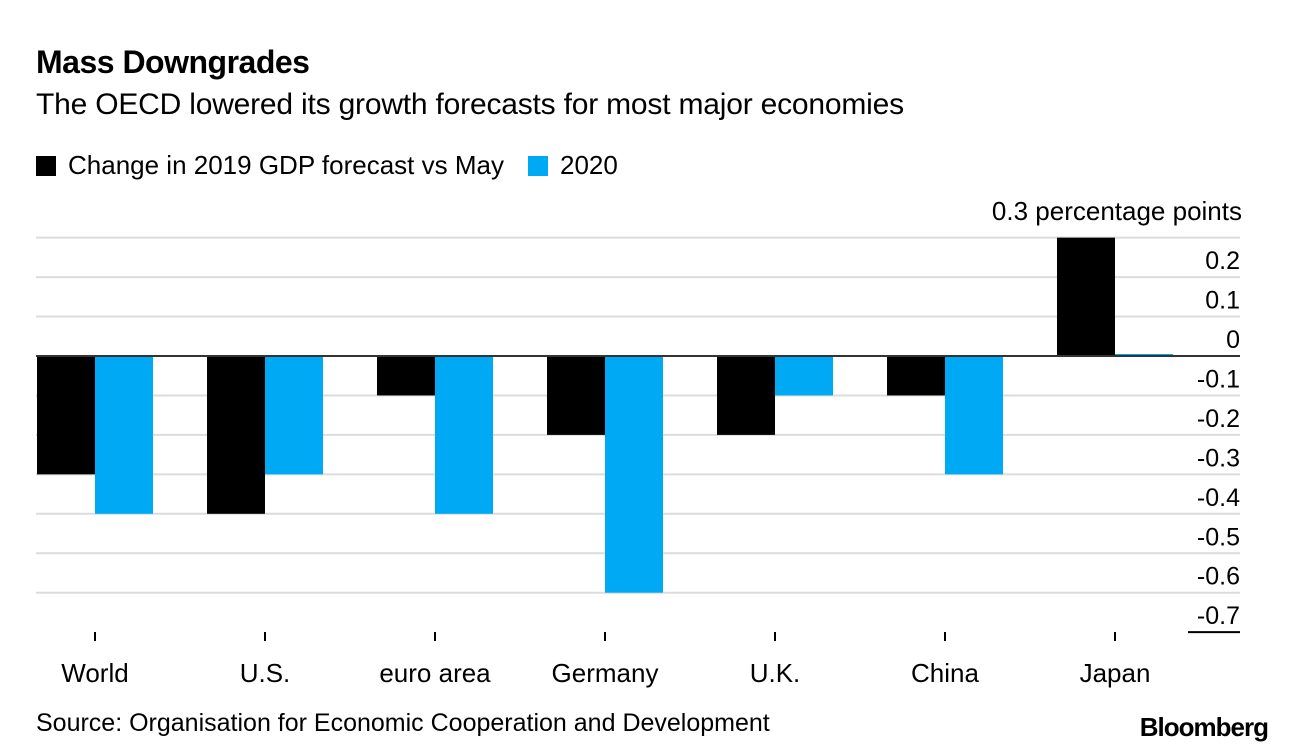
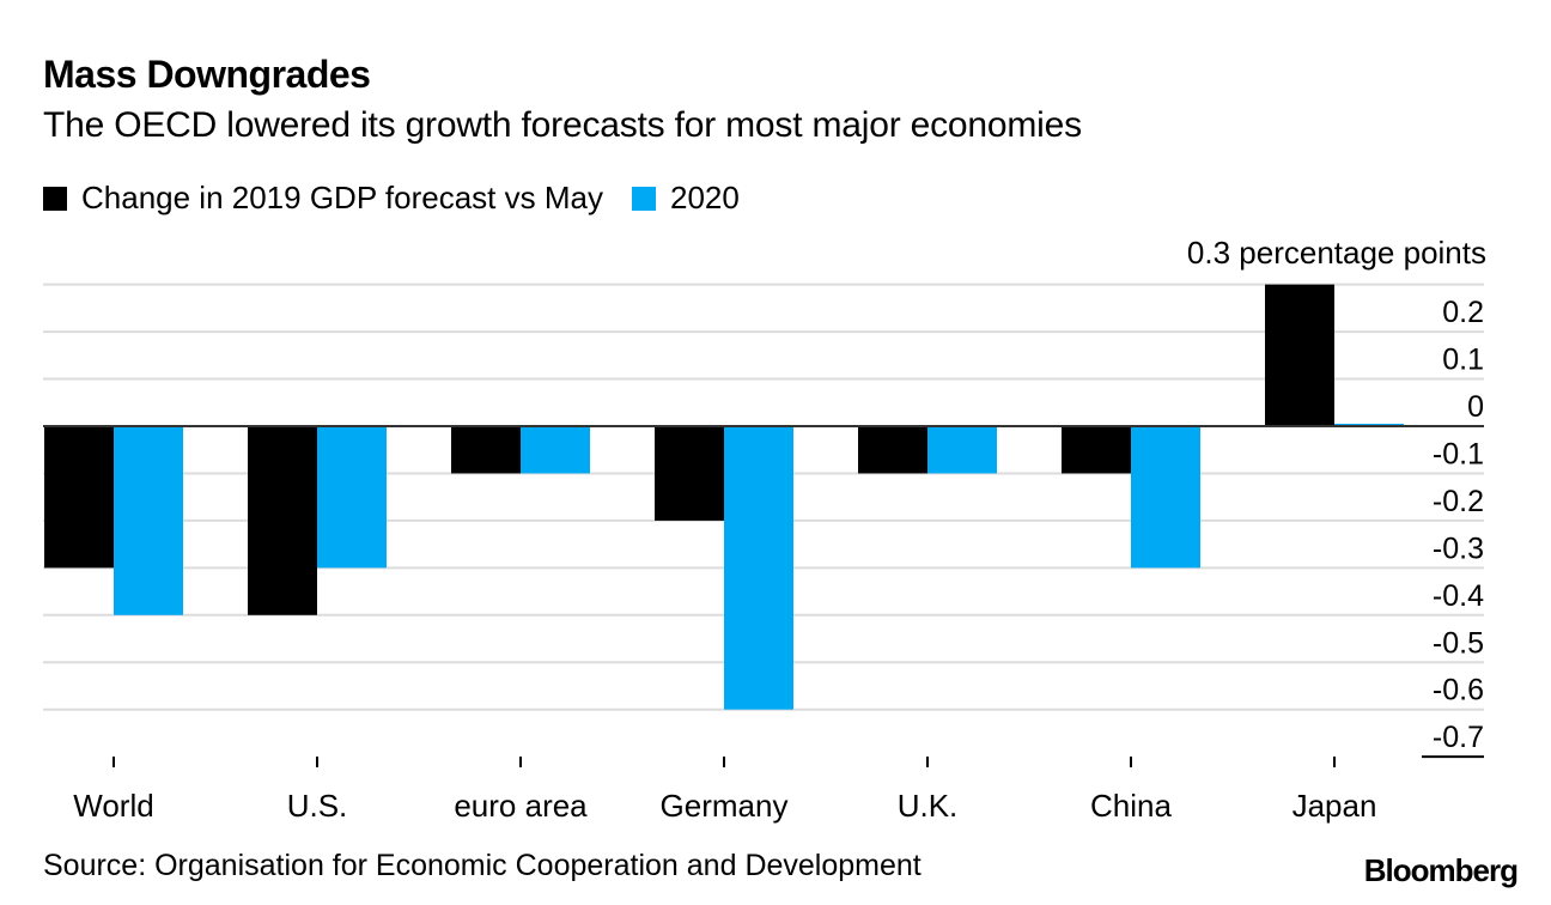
2020/euro area: -0.4 -> -0.1
Change in 2019 GDP forecast vs May/U.K.: -0.2 -> -0.1
